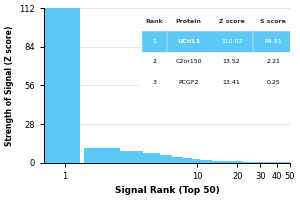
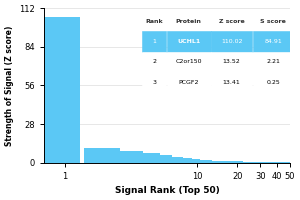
1: 112 -> 106
